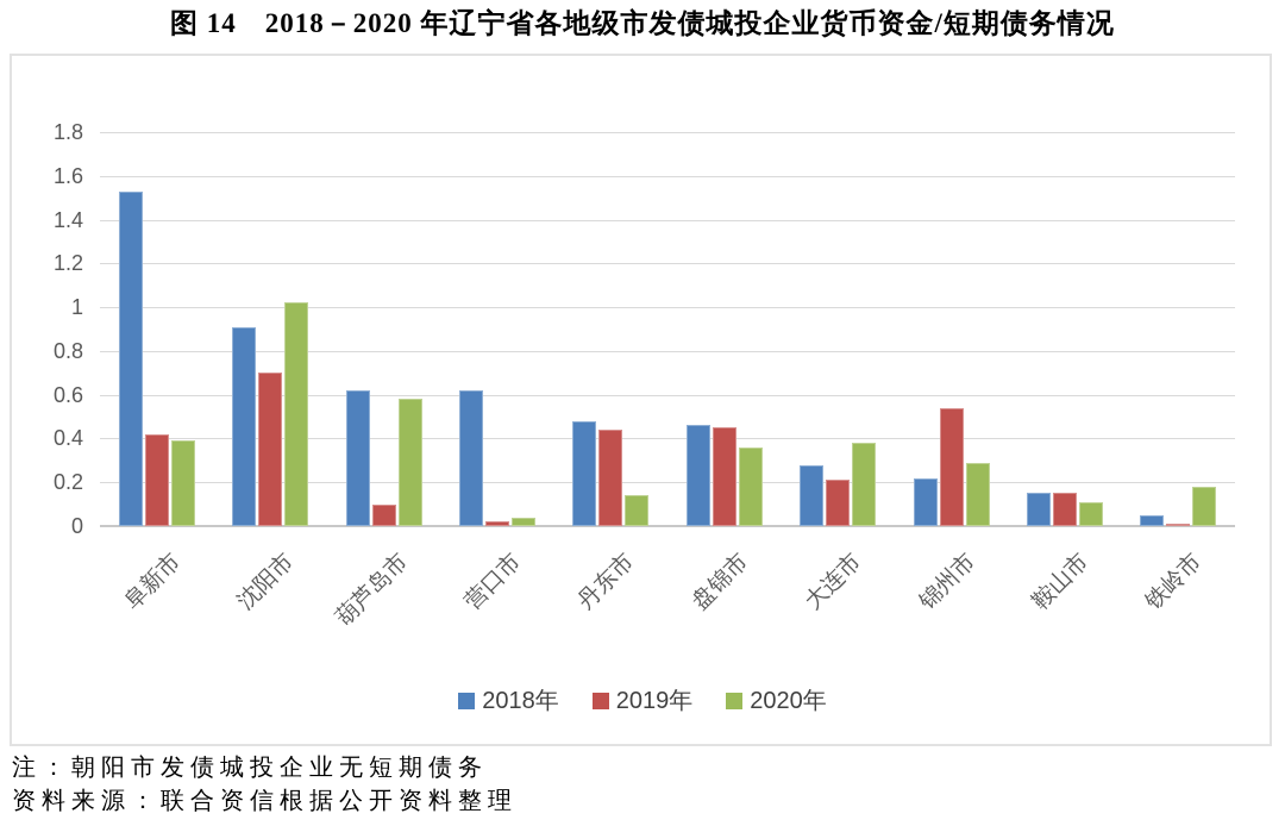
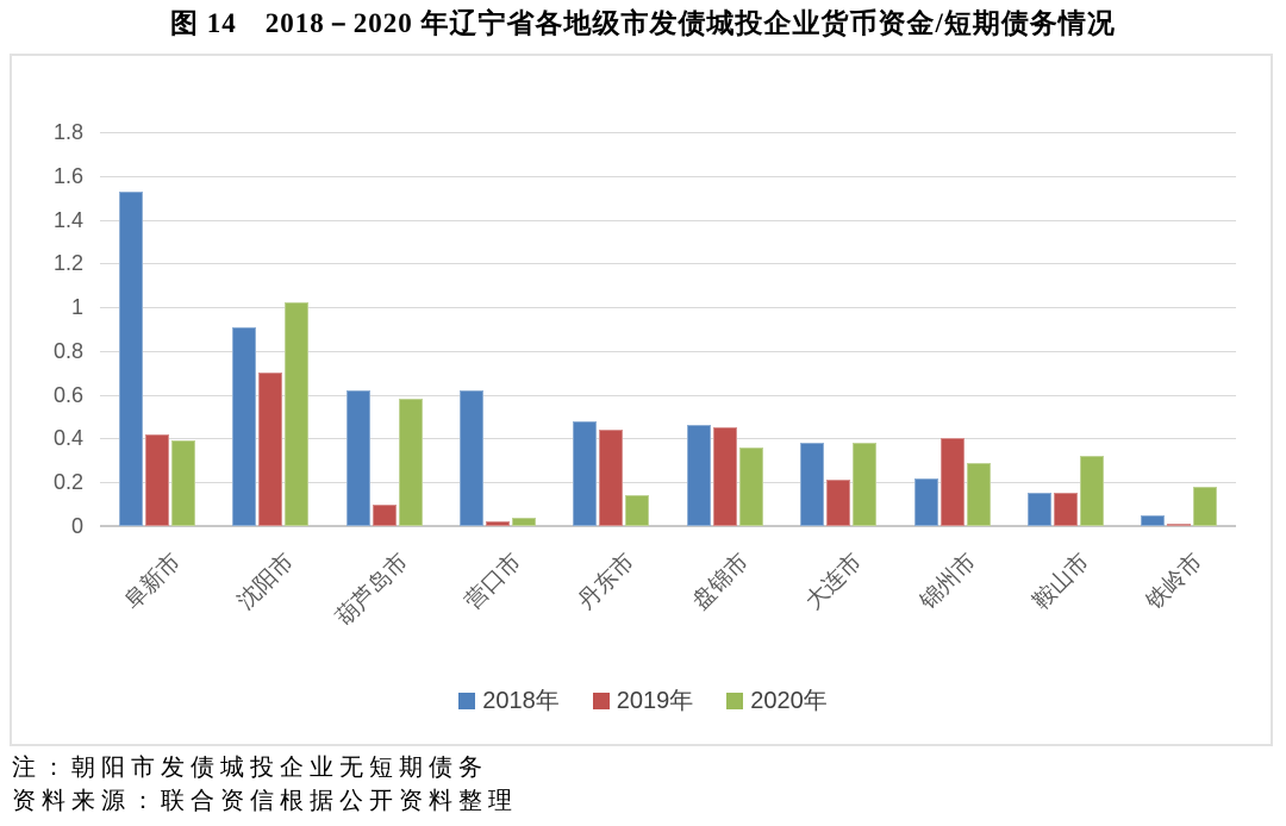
2018年/大连市: 0.28 -> 0.38
2019年/锦州市: 0.54 -> 0.40
2020年/鞍山市: 0.11 -> 0.32
